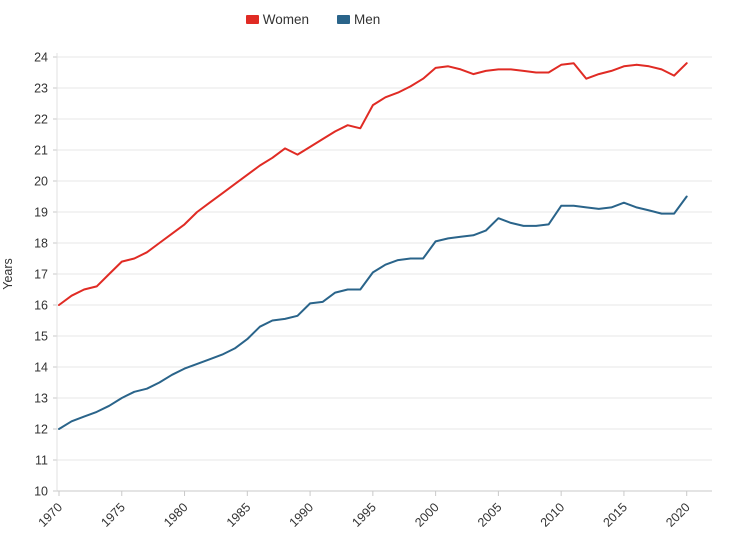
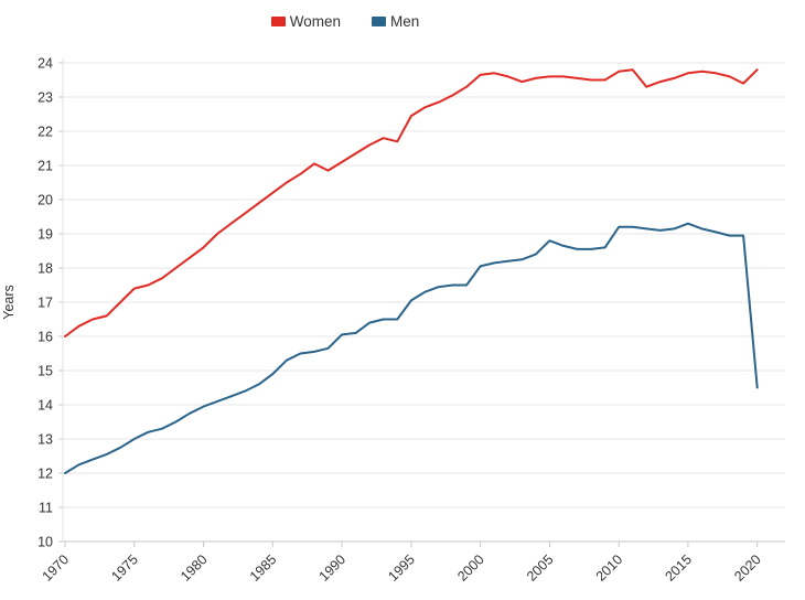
Men/2020: 19.5 -> 14.5
